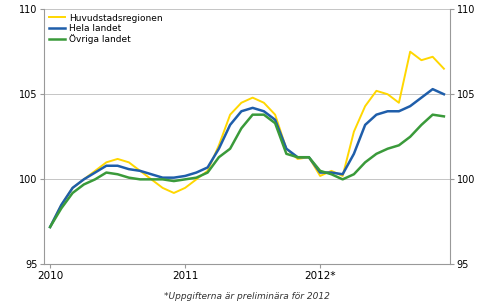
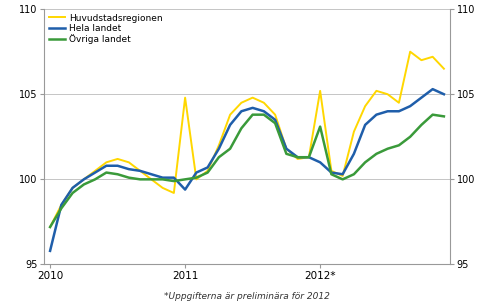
Hela landet/2010: 97.2 -> 95.8
Huvudstadsregionen/2011: 99.5 -> 104.8
Hela landet/2011: 100.2 -> 99.4
Huvudstadsregionen/2012*: 100.2 -> 105.2
Hela landet/2012*: 100.4 -> 101.0
Övriga landet/2012*: 100.5 -> 103.1
